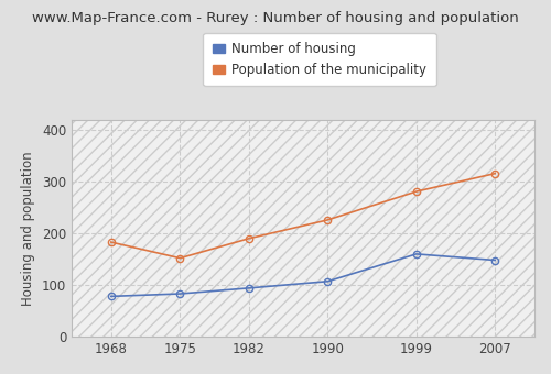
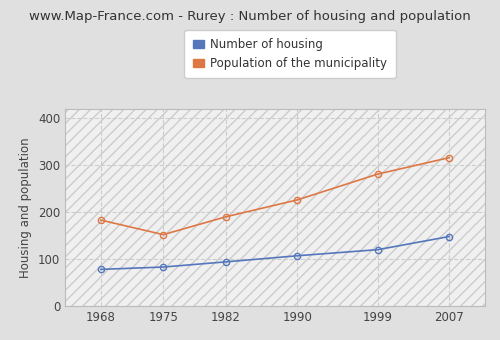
Number of housing/1999: 160 -> 120
